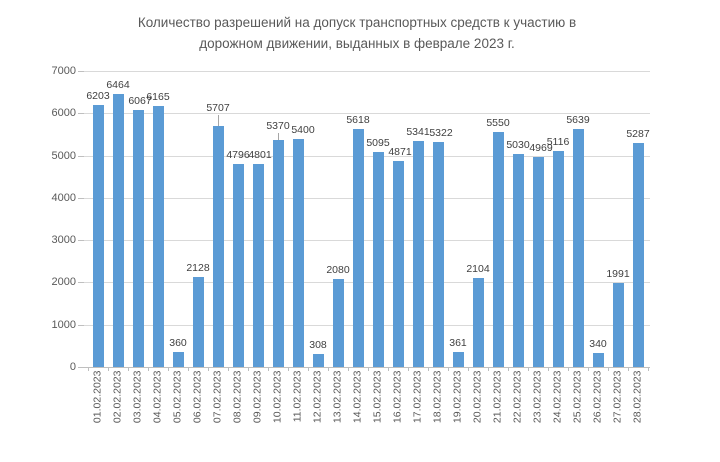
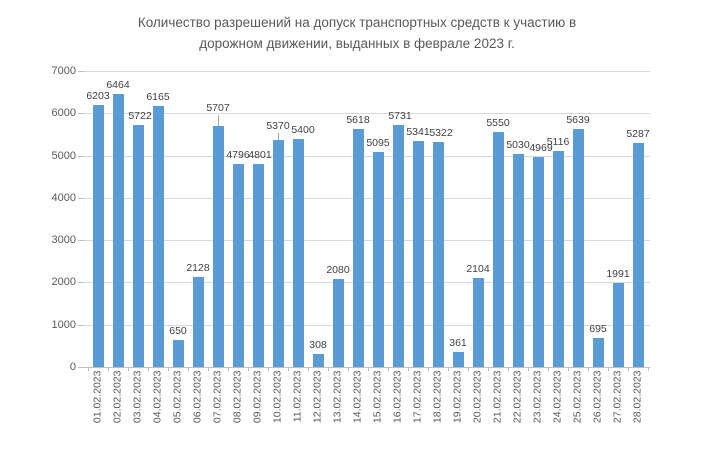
03.02.2023: 6067 -> 5722
05.02.2023: 360 -> 650
16.02.2023: 4871 -> 5731
26.02.2023: 340 -> 695
